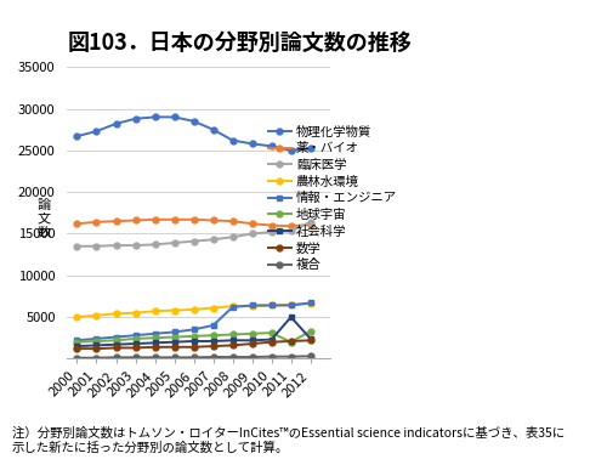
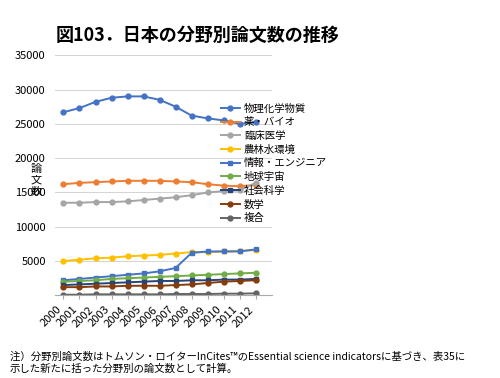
地球宇宙/2011: 2000 -> 3200
社会科学/2011: 5000 -> 2300
